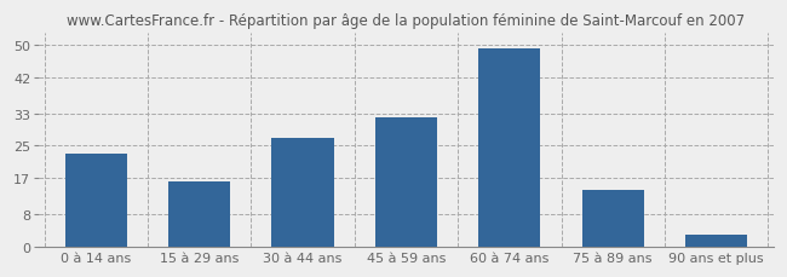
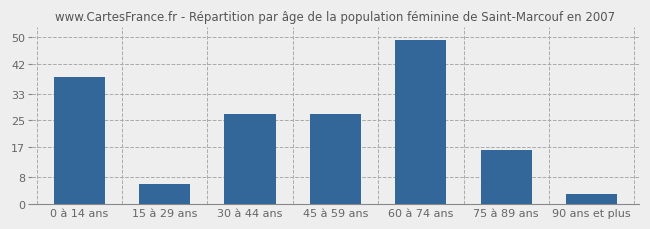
0 à 14 ans: 23 -> 38
15 à 29 ans: 16 -> 6
45 à 59 ans: 32 -> 27
75 à 89 ans: 14 -> 16
